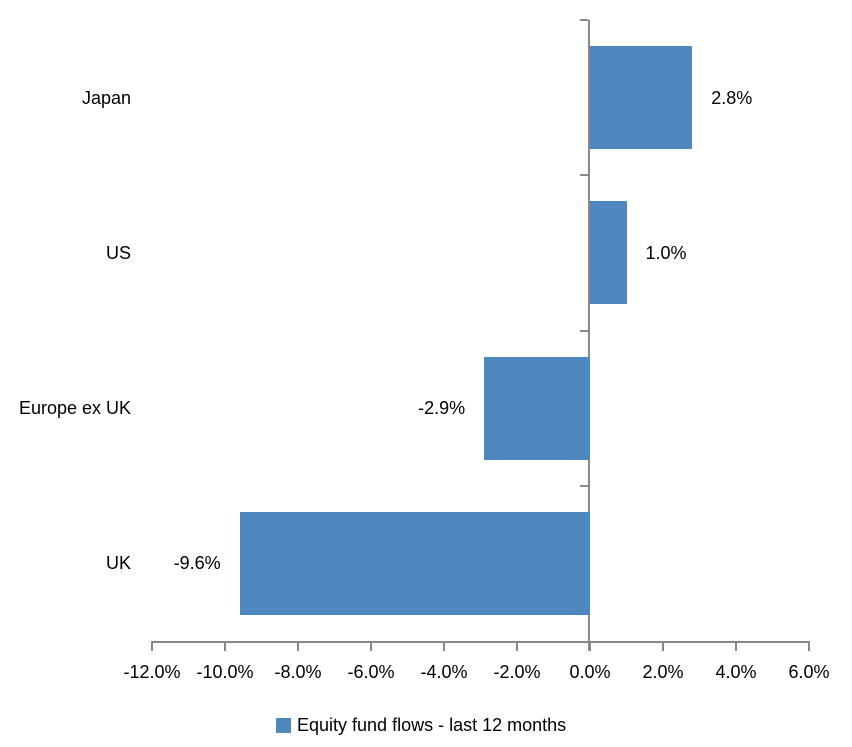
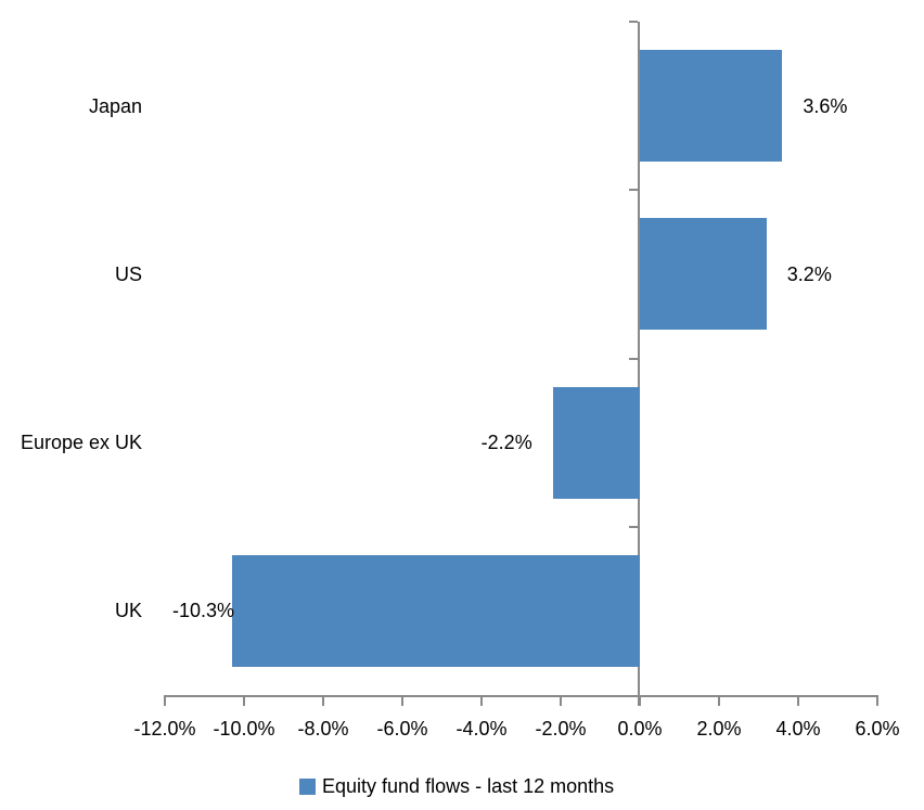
Japan: 2.8% -> 3.6%
US: 1.0% -> 3.2%
Europe ex UK: -2.9% -> -2.2%
UK: -9.6% -> -10.3%
